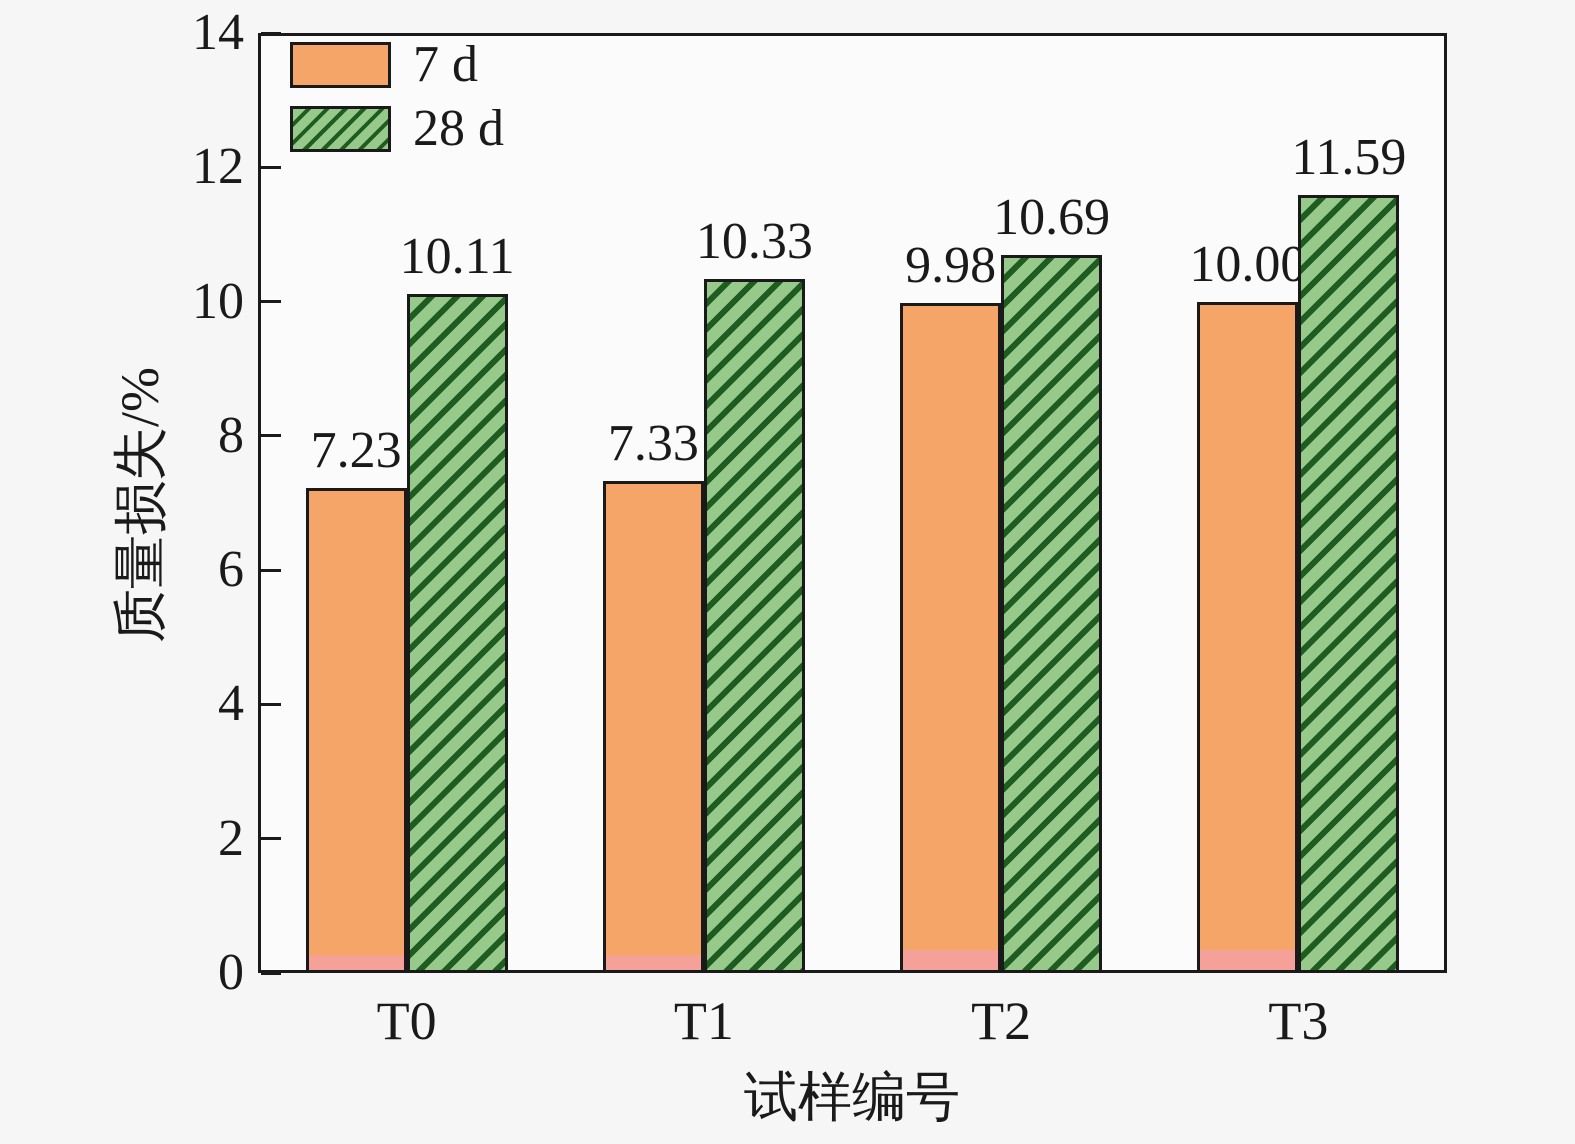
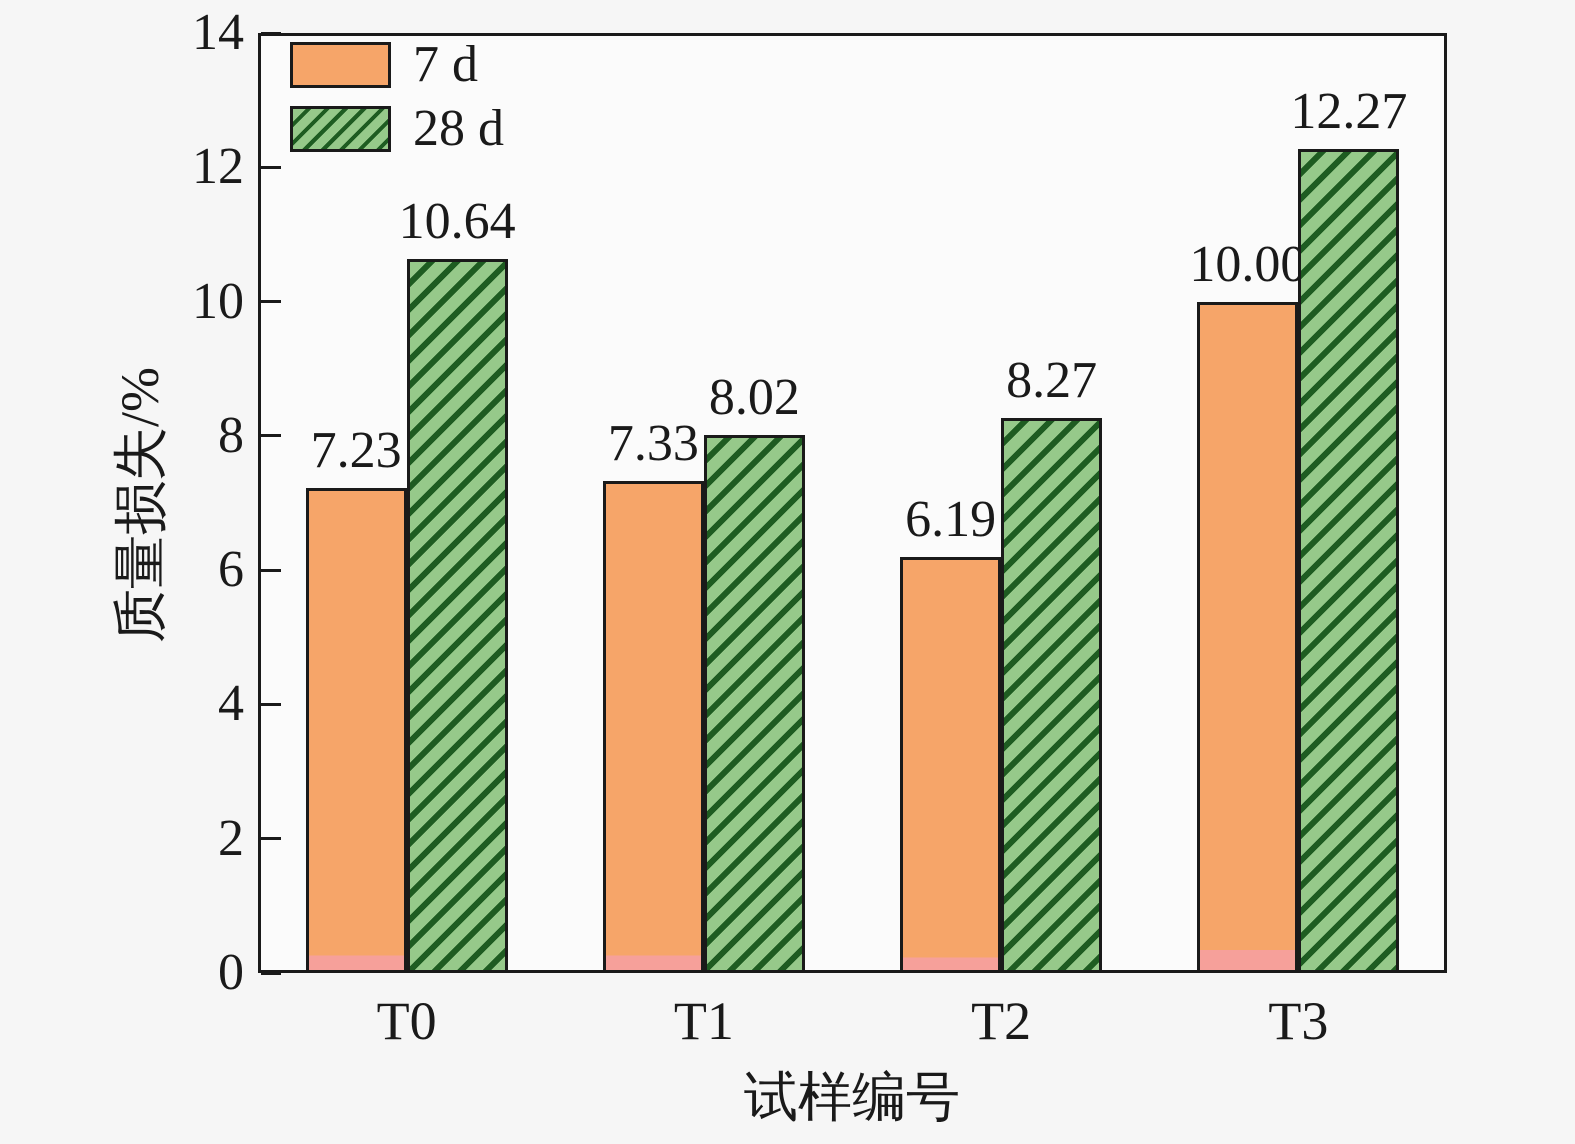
28 d/T0: 10.11 -> 10.64
28 d/T1: 10.33 -> 8.02
7 d/T2: 9.98 -> 6.19
28 d/T2: 10.69 -> 8.27
28 d/T3: 11.59 -> 12.27
